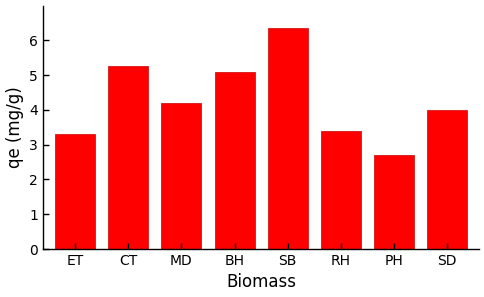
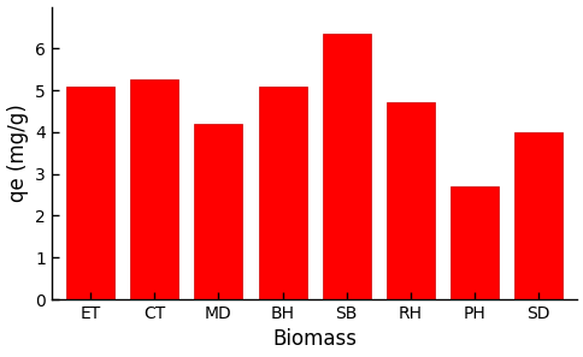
ET: 3.30 -> 5.10
RH: 3.40 -> 4.72
